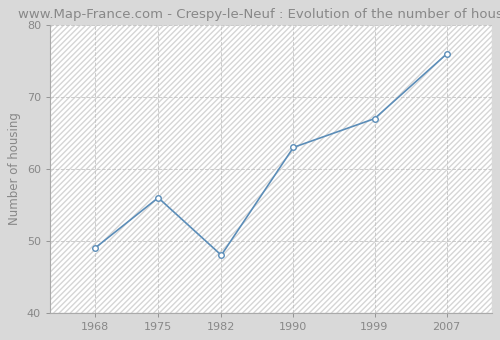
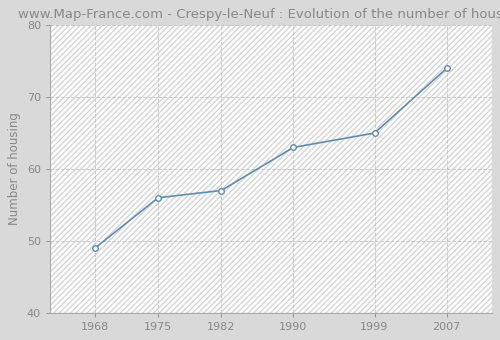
1982: 48 -> 57
1999: 67 -> 65
2007: 76 -> 74
